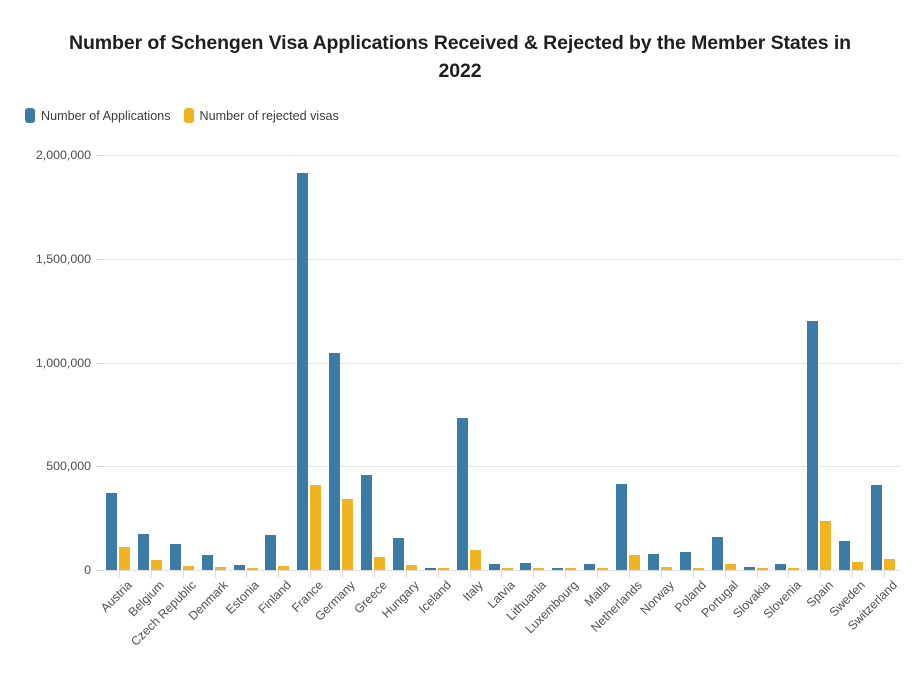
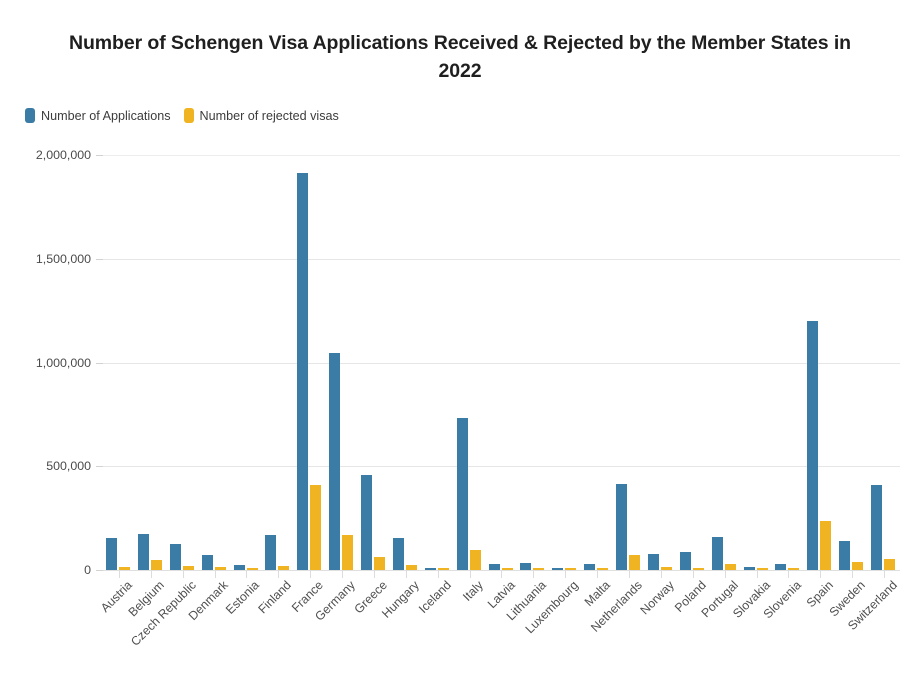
Number of Applications/Austria: 370000 -> 160000
Number of rejected visas/Austria: 110000 -> 20000
Number of rejected visas/Germany: 340000 -> 170000
